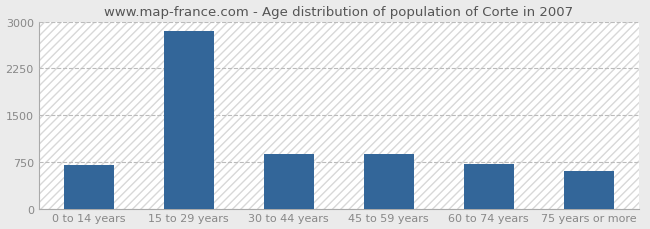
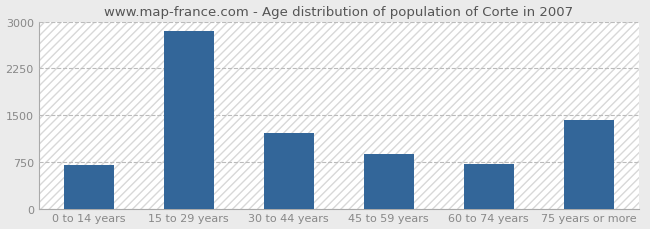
30 to 44 years: 870 -> 1220
75 years or more: 610 -> 1420
